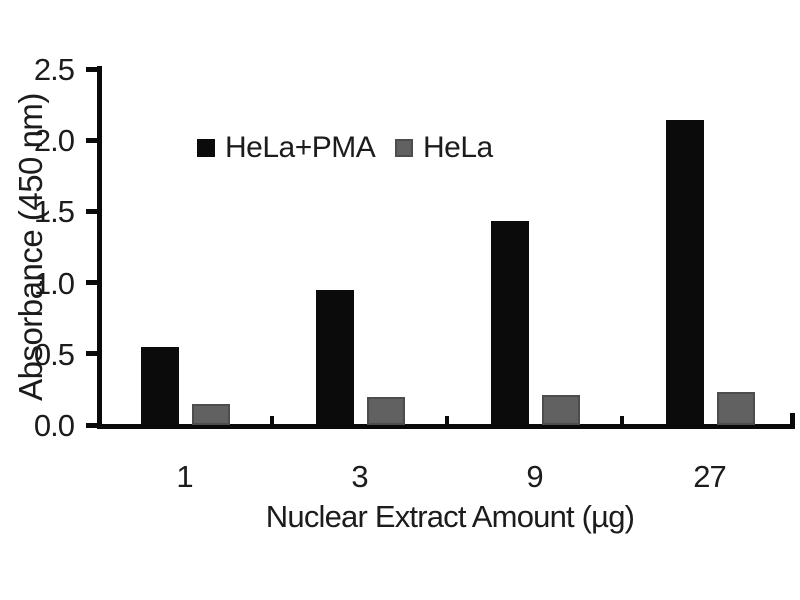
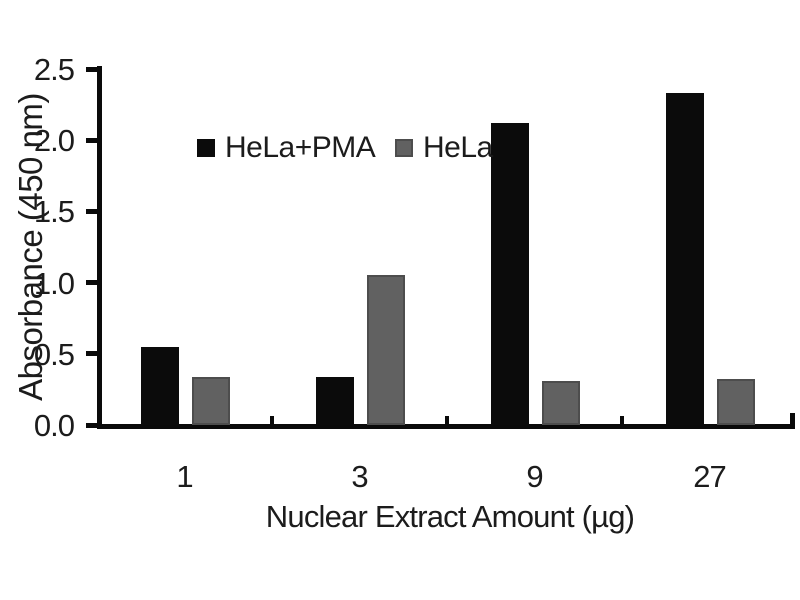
HeLa/1: 0.15 -> 0.34
HeLa+PMA/3: 0.95 -> 0.34
HeLa/3: 0.20 -> 1.05
HeLa+PMA/9: 1.43 -> 2.12
HeLa/9: 0.21 -> 0.31
HeLa+PMA/27: 2.14 -> 2.33
HeLa/27: 0.23 -> 0.32
